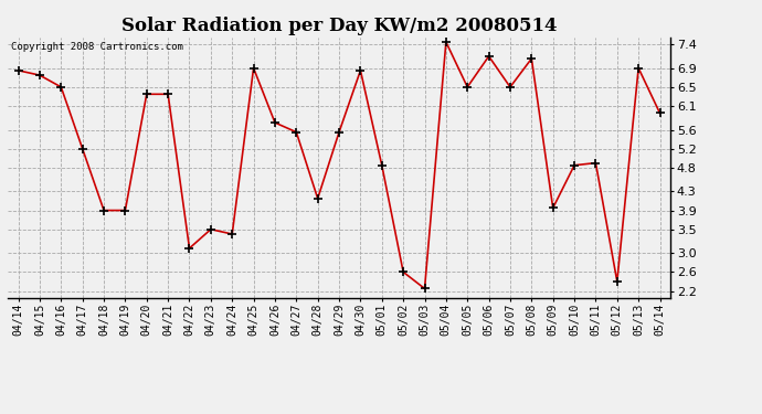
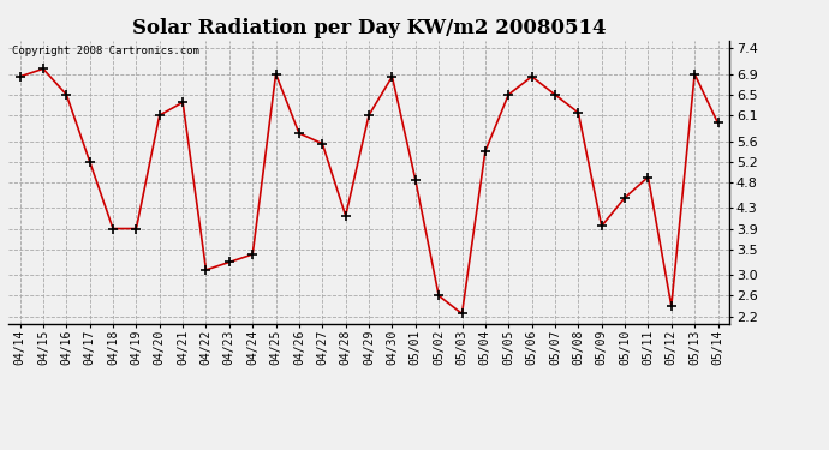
04/15: 6.75 -> 7.00
04/20: 6.35 -> 6.10
04/23: 3.50 -> 3.25
04/29: 5.55 -> 6.10
05/04: 7.45 -> 5.40
05/06: 7.15 -> 6.85
05/08: 7.10 -> 6.15
05/10: 4.85 -> 4.50
